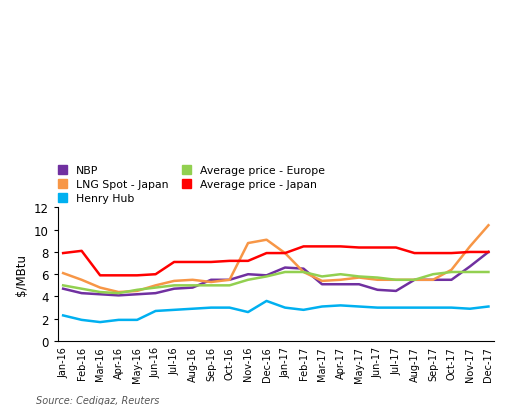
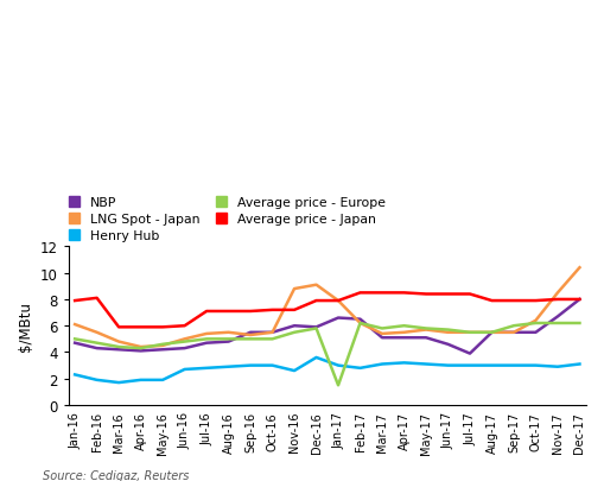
Average price - Europe/Jan-17: 6.2 -> 1.5
NBP/Jul-17: 4.5 -> 3.9
